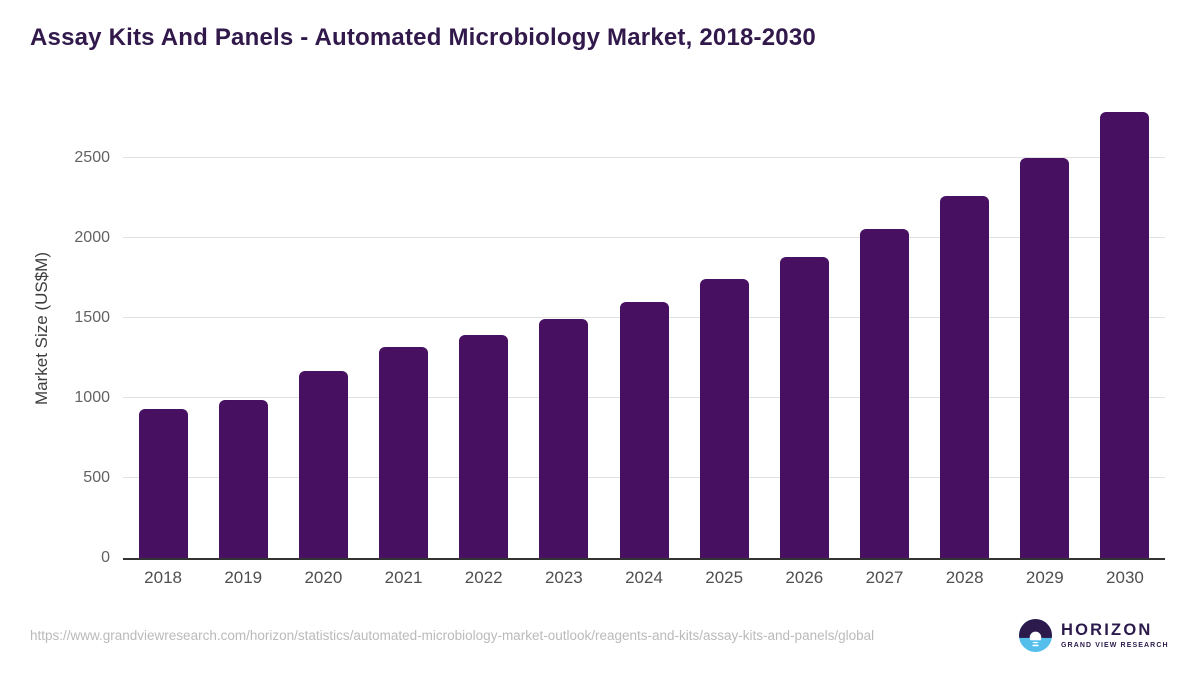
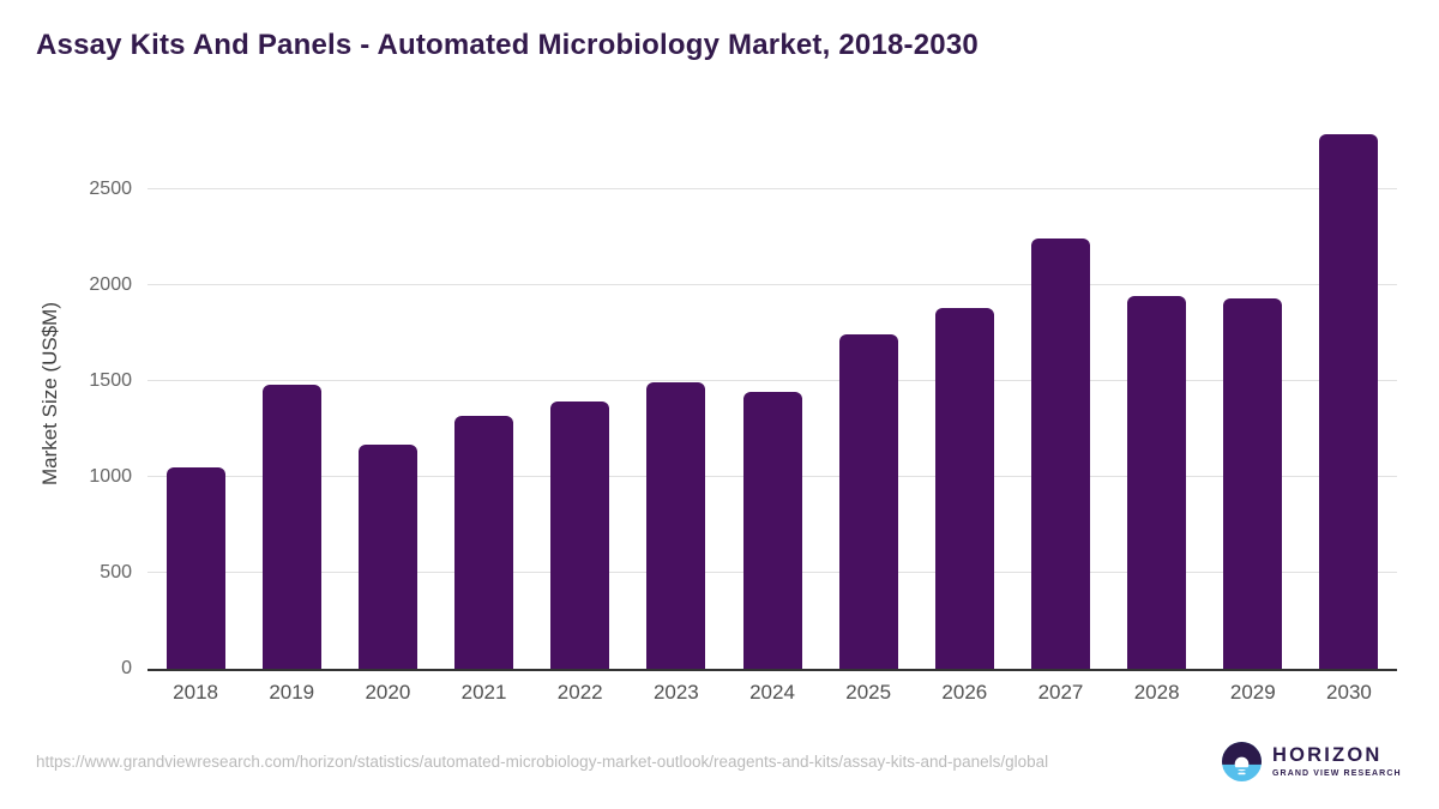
2018: 930 -> 1050
2019: 980 -> 1480
2024: 1600 -> 1440
2027: 2060 -> 2240
2028: 2260 -> 1940
2029: 2500 -> 1930
